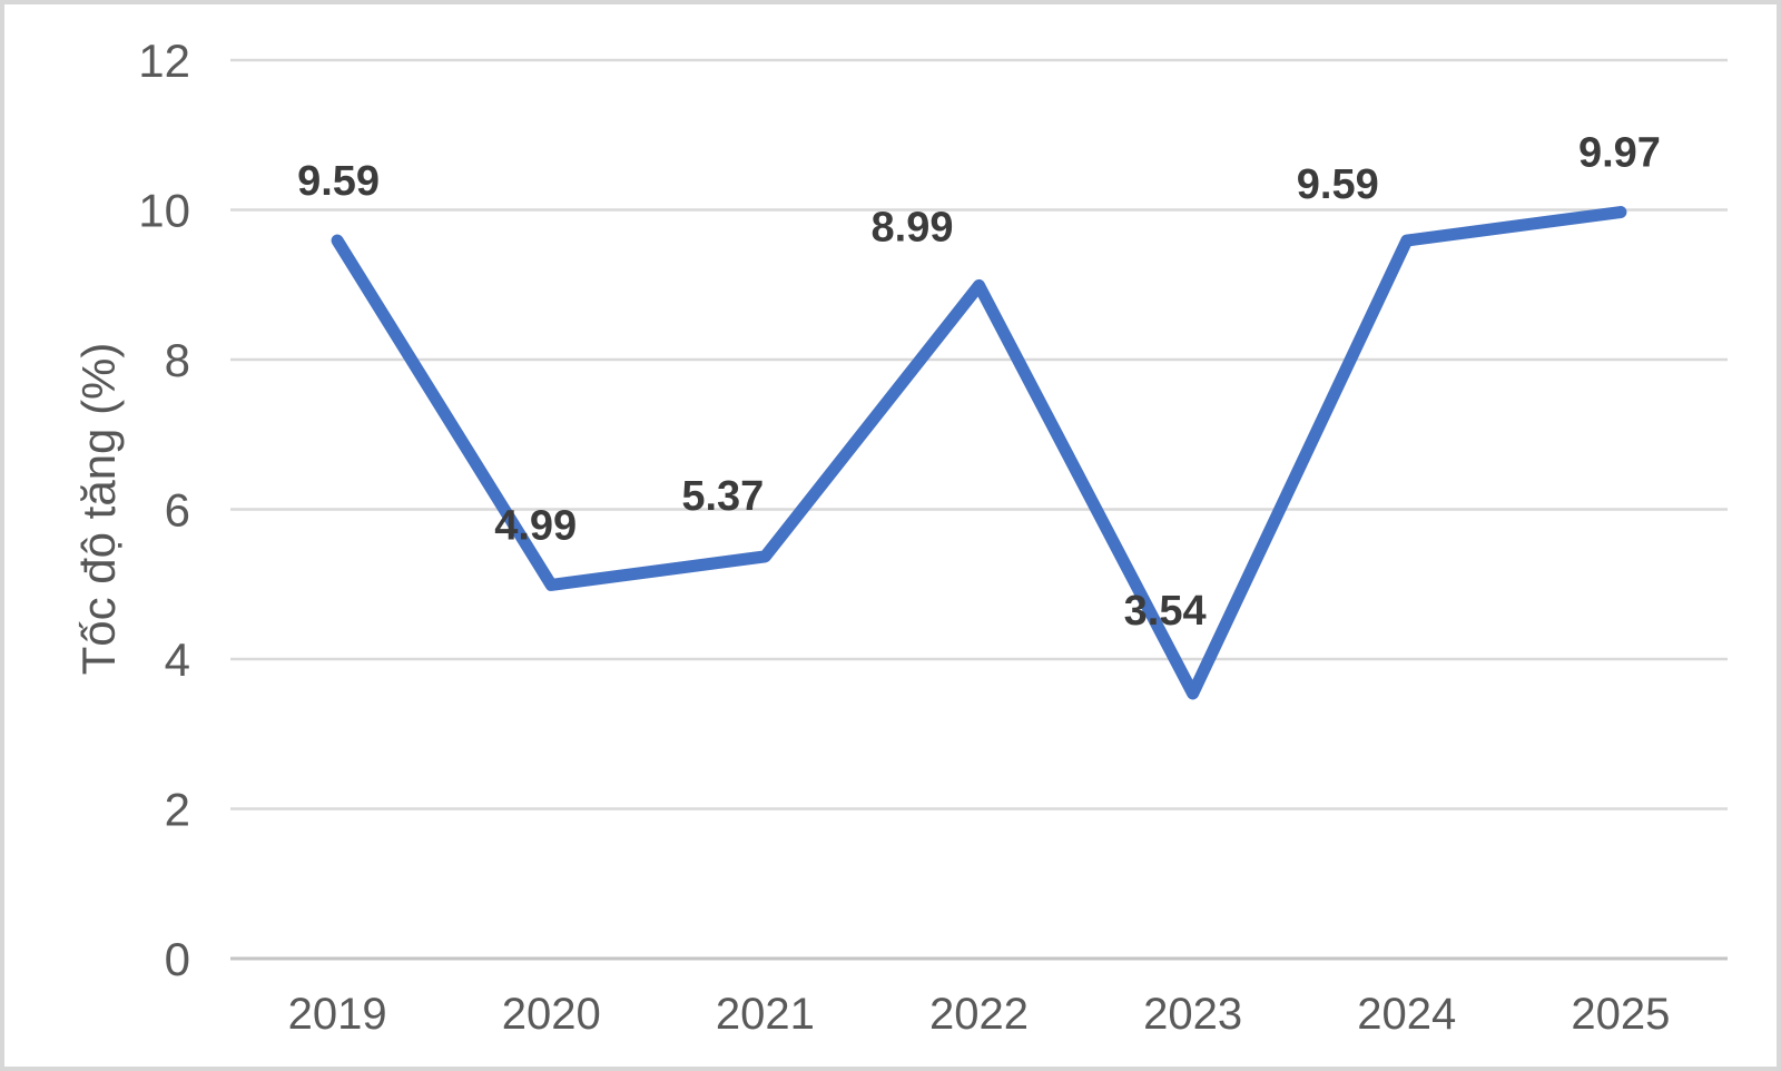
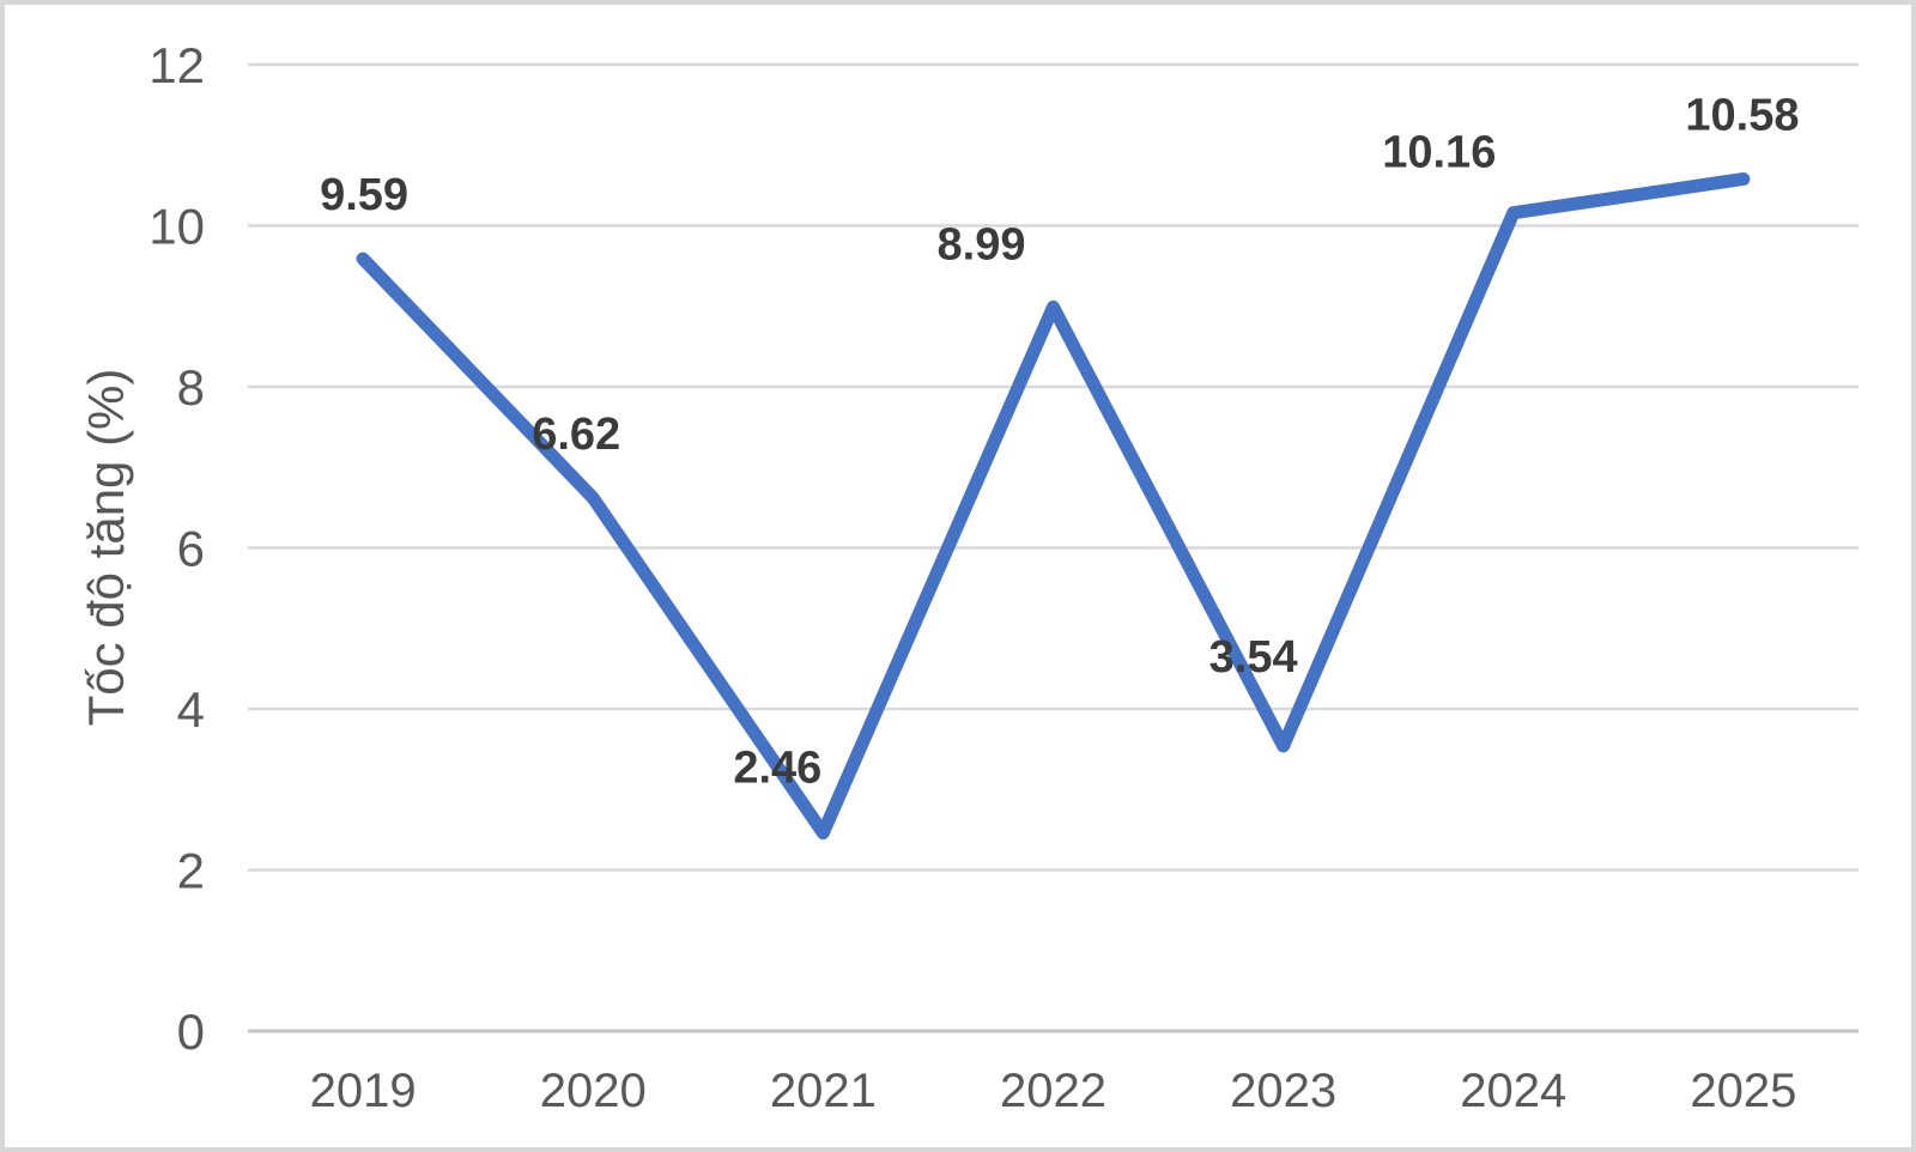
2020: 4.99 -> 6.62
2021: 5.37 -> 2.46
2024: 9.59 -> 10.16
2025: 9.97 -> 10.58
